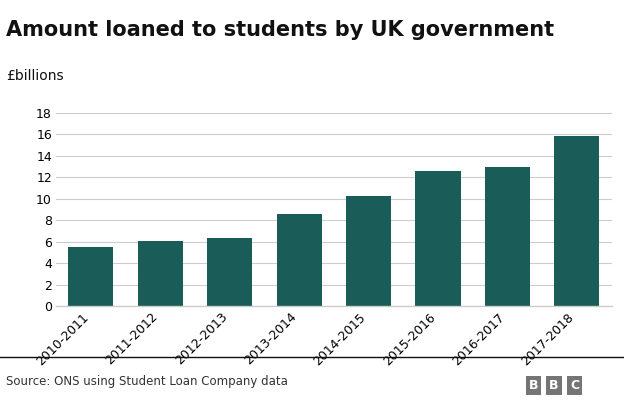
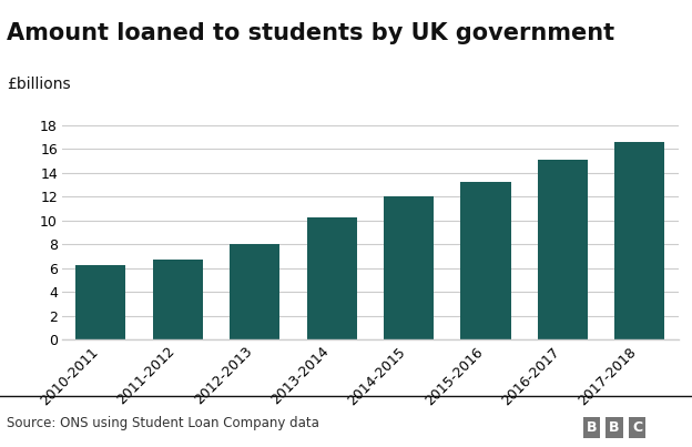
2010-2011: 5.5 -> 6.3
2011-2012: 6.1 -> 6.7
2012-2013: 6.4 -> 8.0
2013-2014: 8.6 -> 10.3
2014-2015: 10.3 -> 12.0
2015-2016: 12.6 -> 13.2
2016-2017: 13.0 -> 15.1
2017-2018: 15.8 -> 16.6
